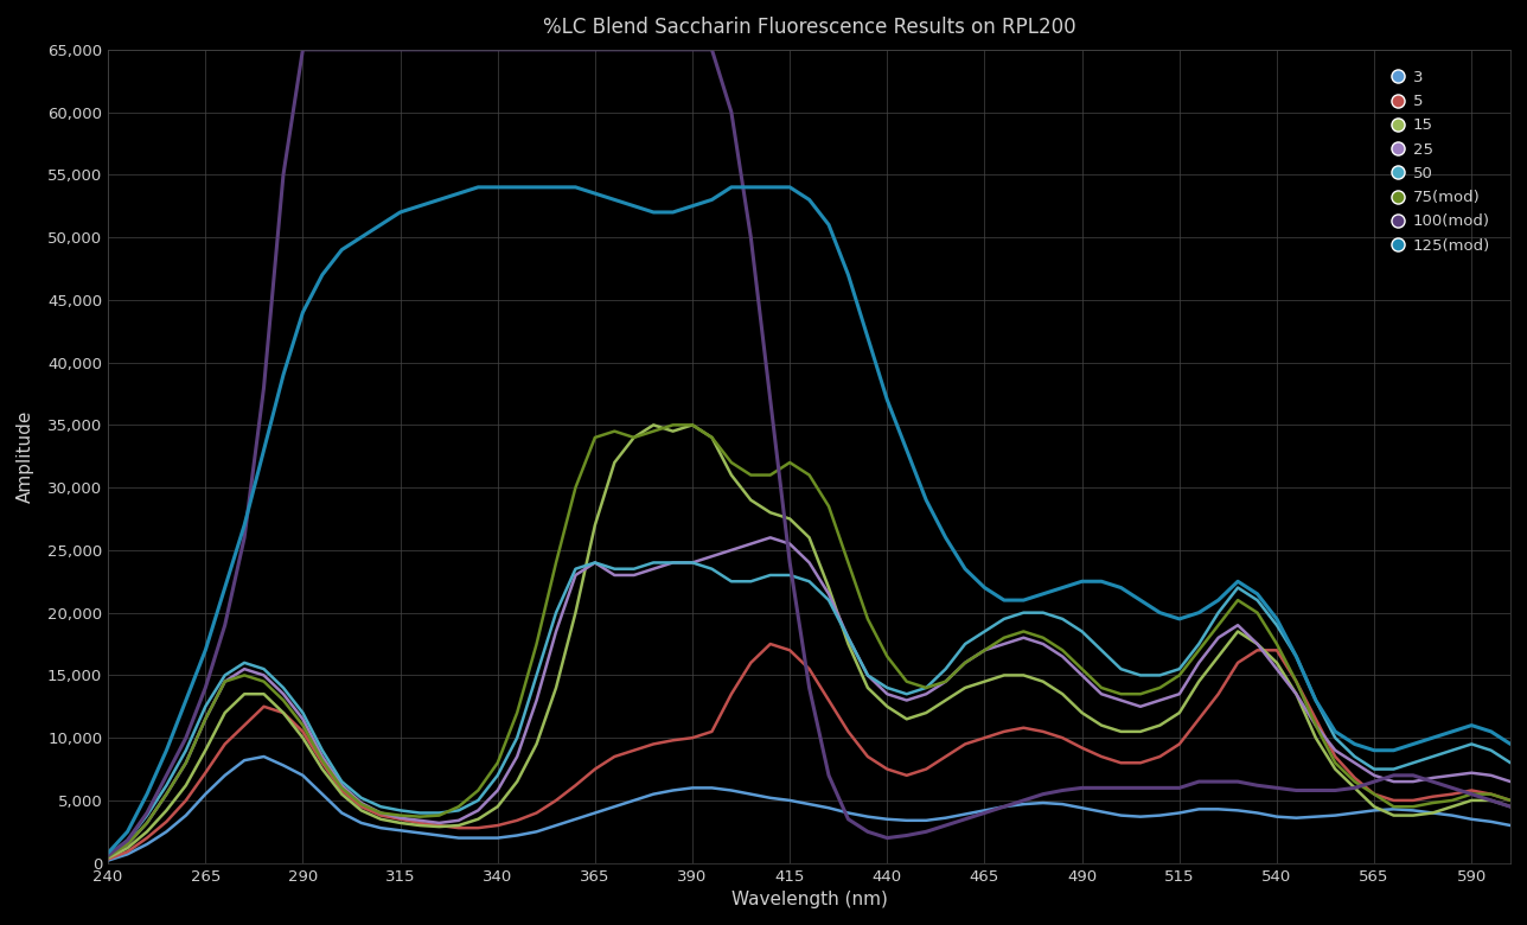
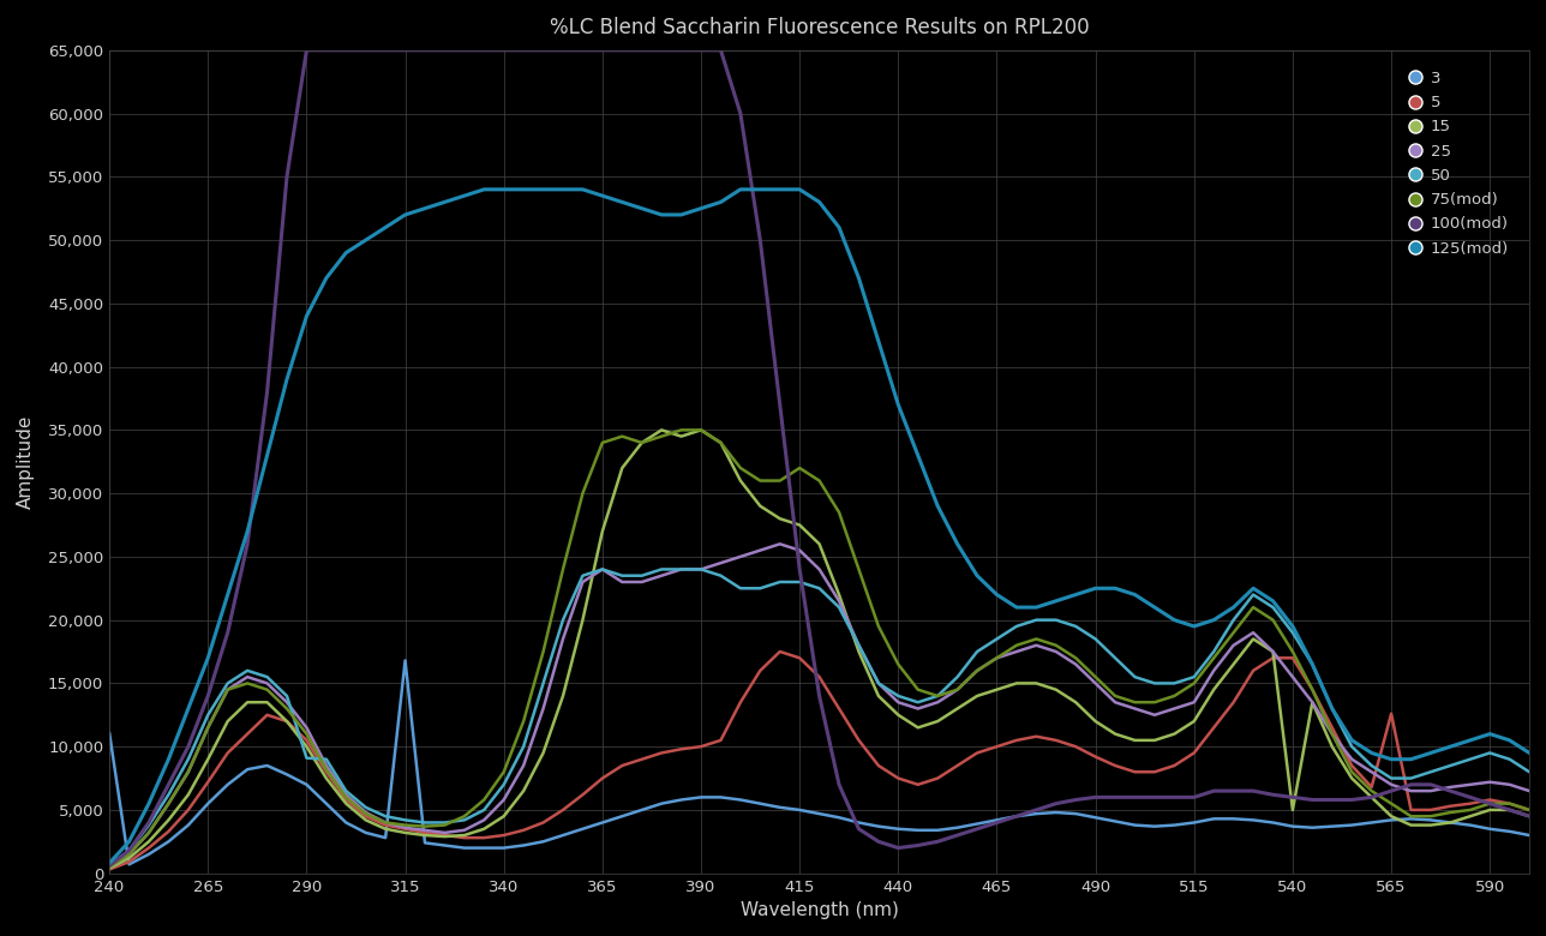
3/240: 200 -> 11,100
50/290: 12,000 -> 9,100
3/315: 2,600 -> 16,800
15/540: 16,000 -> 5,000
5/565: 5,500 -> 12,600
